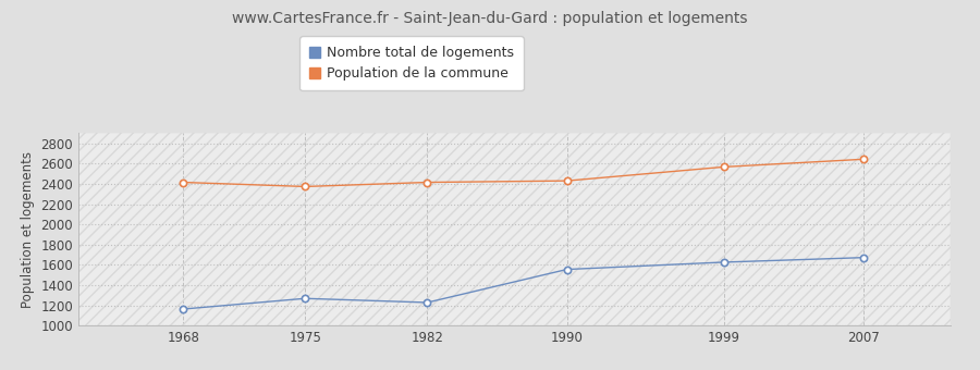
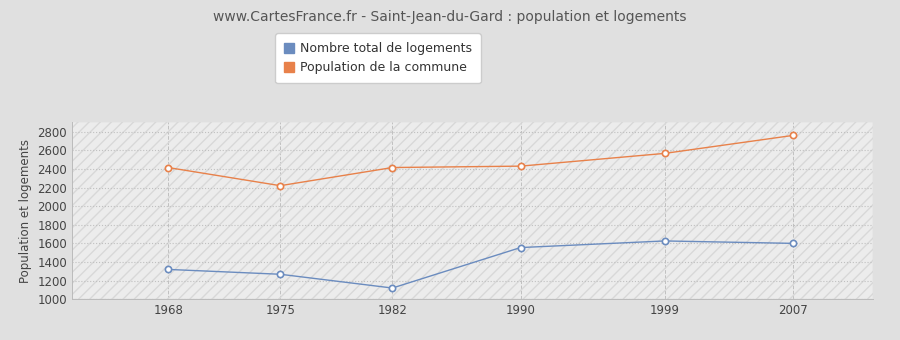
Nombre total de logements/1968: 1160 -> 1320
Population de la commune/1975: 2370 -> 2220
Nombre total de logements/1982: 1230 -> 1120
Nombre total de logements/2007: 1670 -> 1600
Population de la commune/2007: 2640 -> 2760
